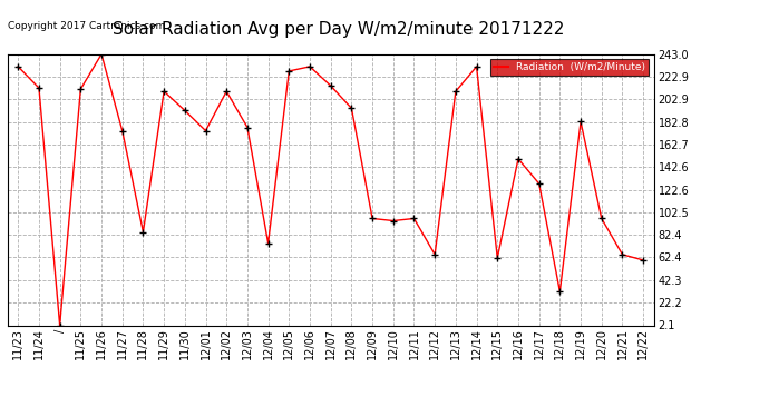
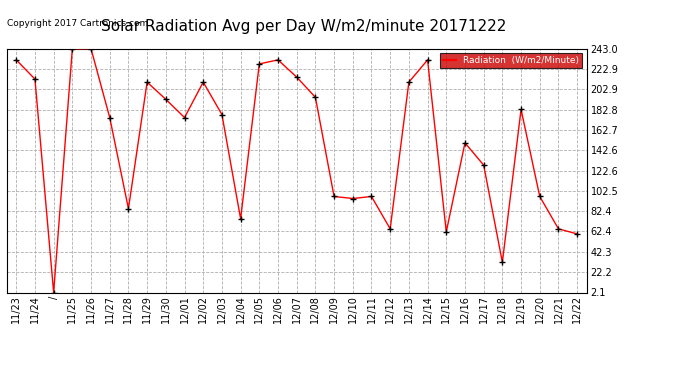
11/25: 212 -> 243
